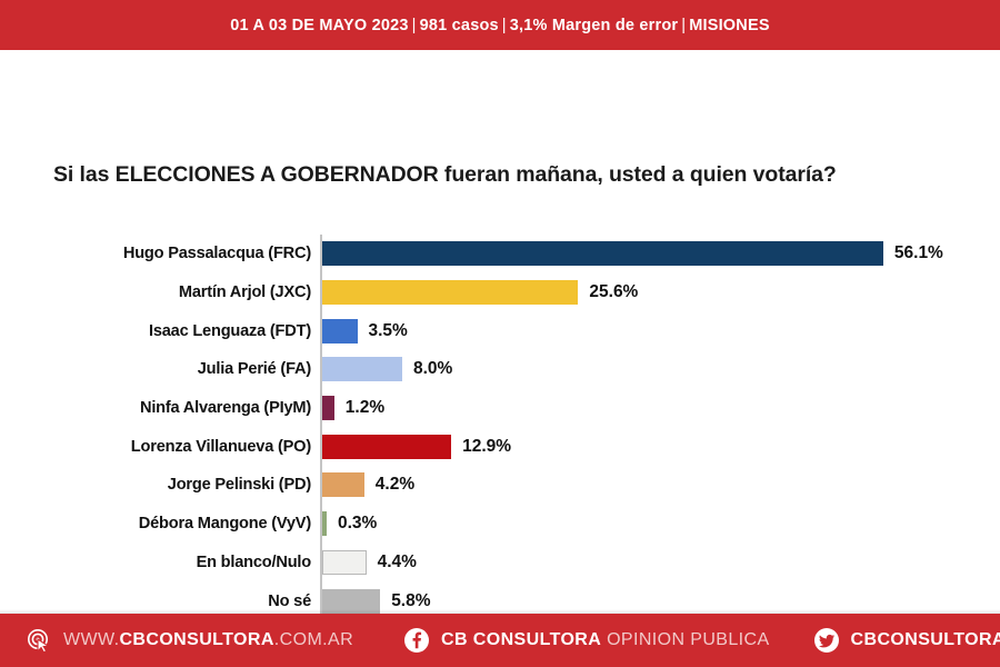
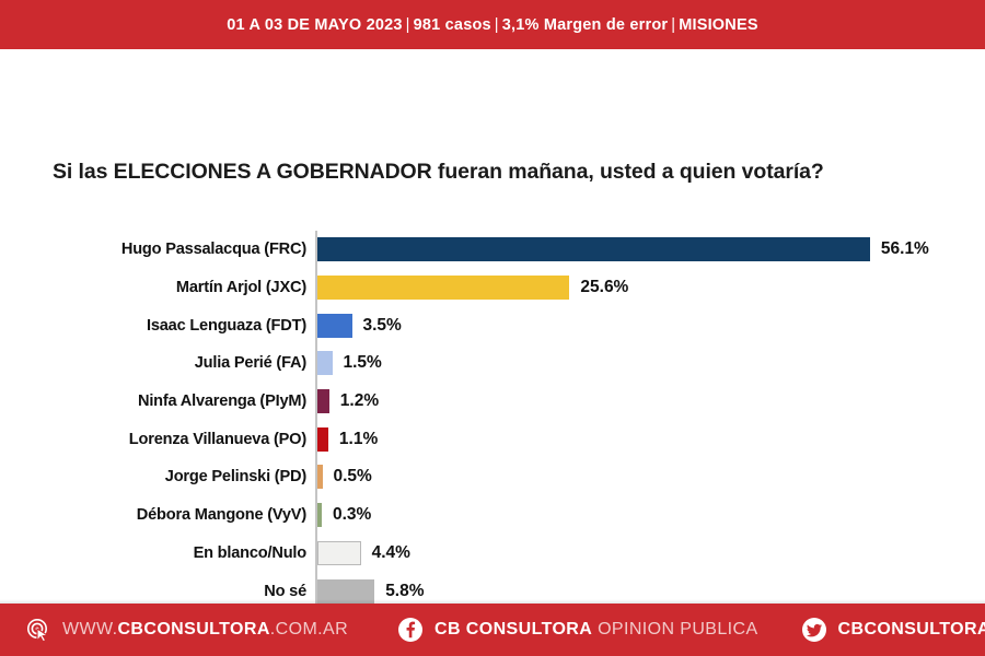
Julia Perié (FA): 8.0% -> 1.5%
Lorenza Villanueva (PO): 12.9% -> 1.1%
Jorge Pelinski (PD): 4.2% -> 0.5%
